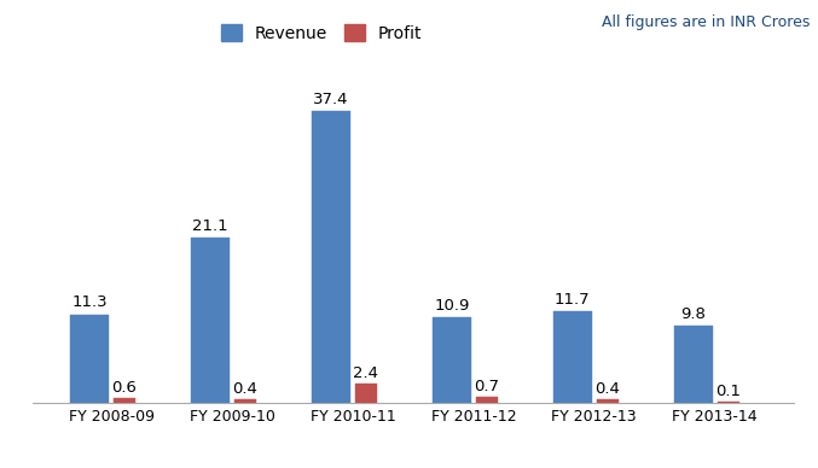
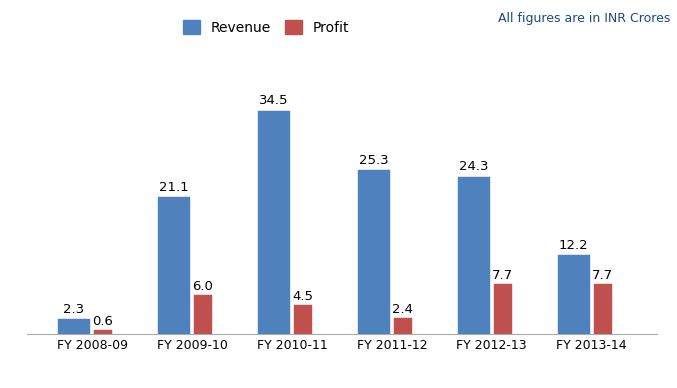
Revenue/FY 2008-09: 11.3 -> 2.3
Profit/FY 2009-10: 0.4 -> 6.0
Revenue/FY 2010-11: 37.4 -> 34.5
Profit/FY 2010-11: 2.4 -> 4.5
Revenue/FY 2011-12: 10.9 -> 25.3
Profit/FY 2011-12: 0.7 -> 2.4
Revenue/FY 2012-13: 11.7 -> 24.3
Profit/FY 2012-13: 0.4 -> 7.7
Revenue/FY 2013-14: 9.8 -> 12.2
Profit/FY 2013-14: 0.1 -> 7.7
